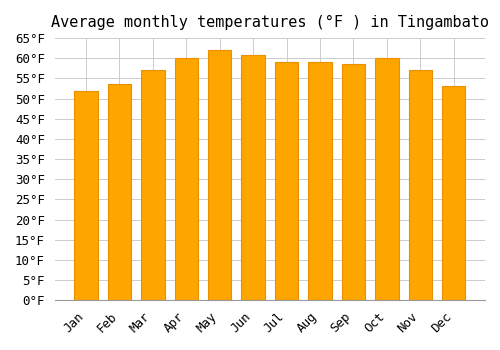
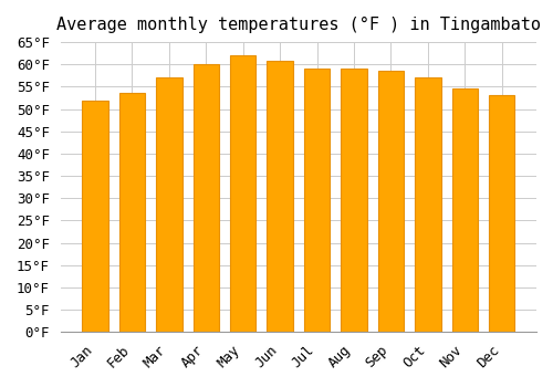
Oct: 60.0°F -> 57.2°F
Nov: 57.0°F -> 54.5°F
